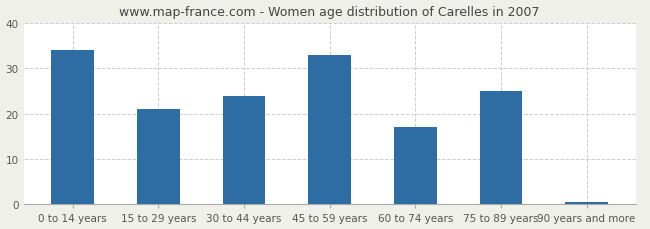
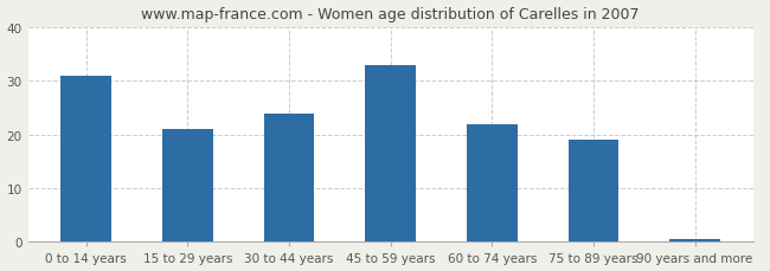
0 to 14 years: 34.0 -> 31.0
60 to 74 years: 17.0 -> 22.0
75 to 89 years: 25.0 -> 19.0
